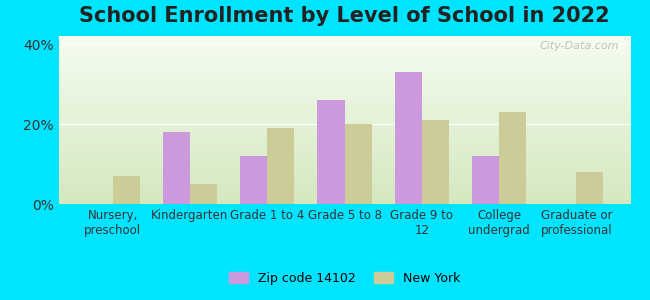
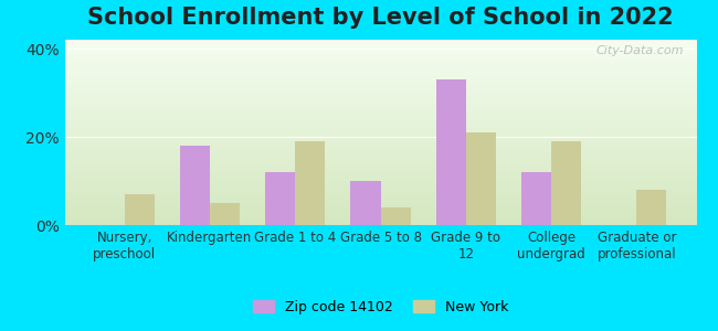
Zip code 14102/Grade 5 to 8: 26% -> 10%
New York/Grade 5 to 8: 20% -> 4%
New York/College undergrad: 23% -> 19%
